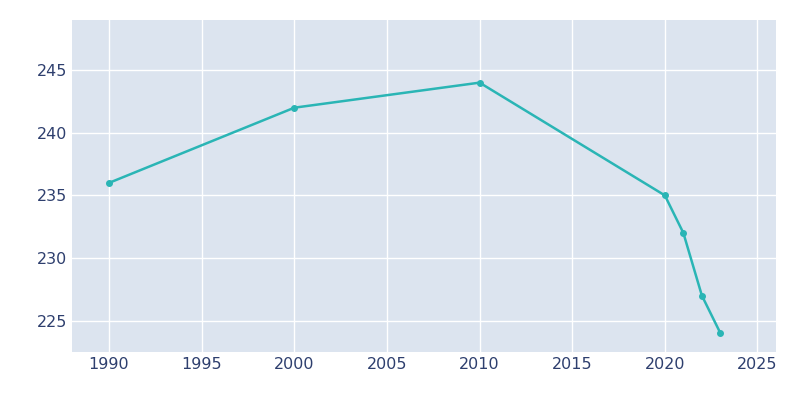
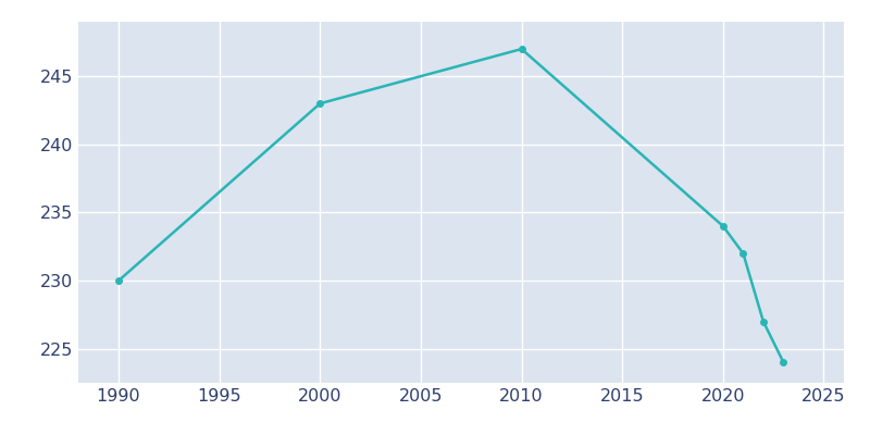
1990: 236 -> 230
2000: 242 -> 243
2010: 244 -> 247
2020: 235 -> 234
